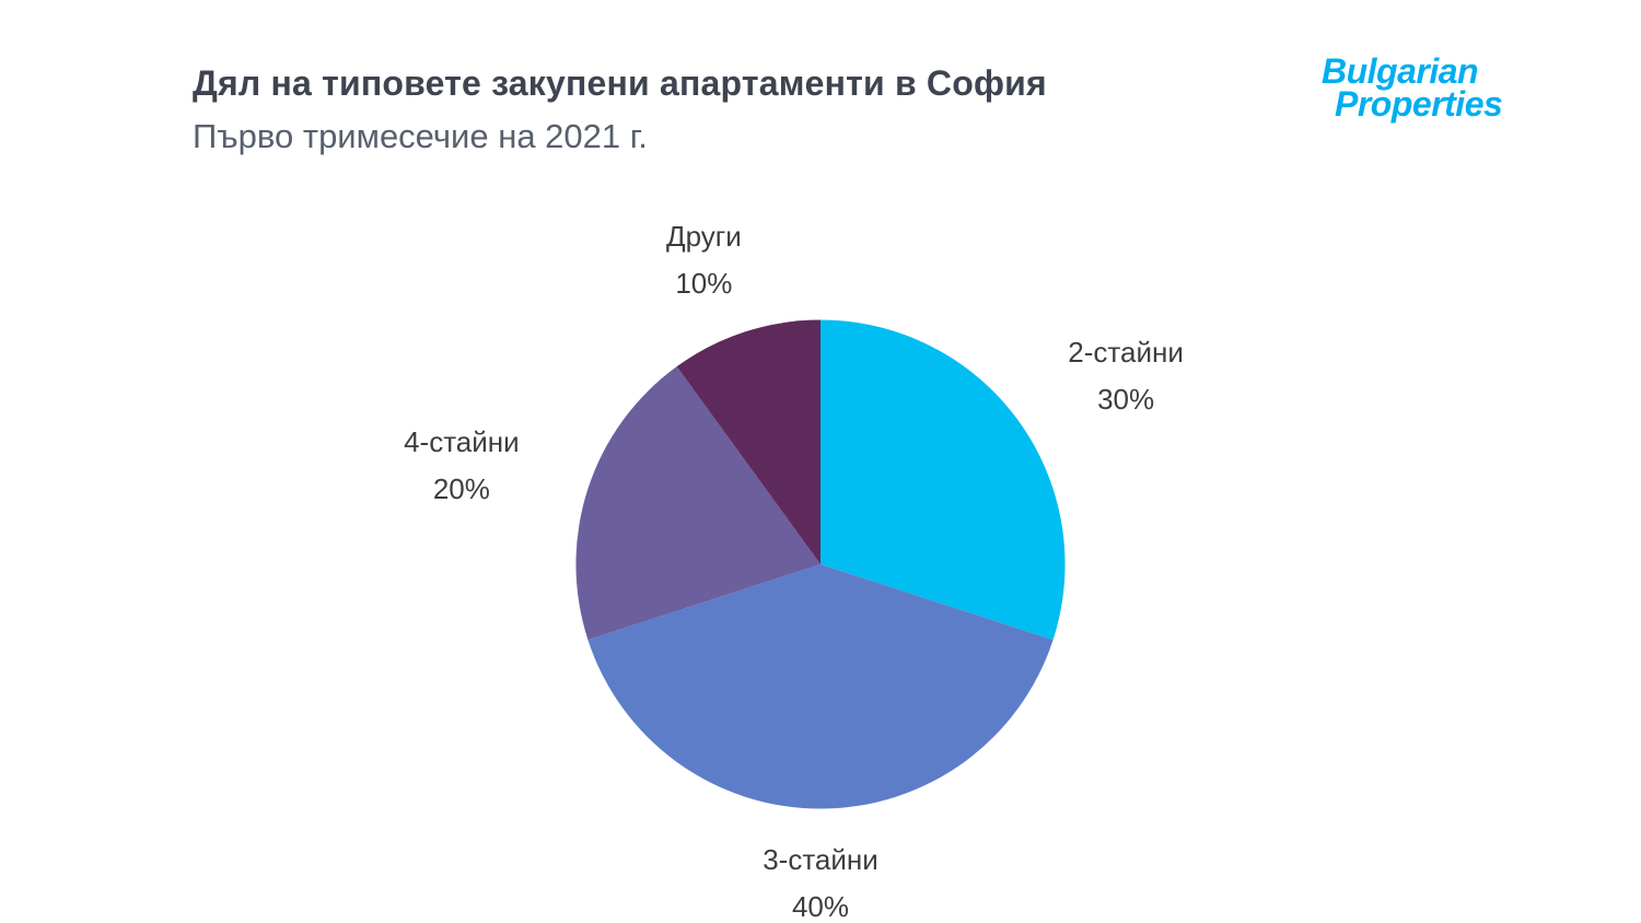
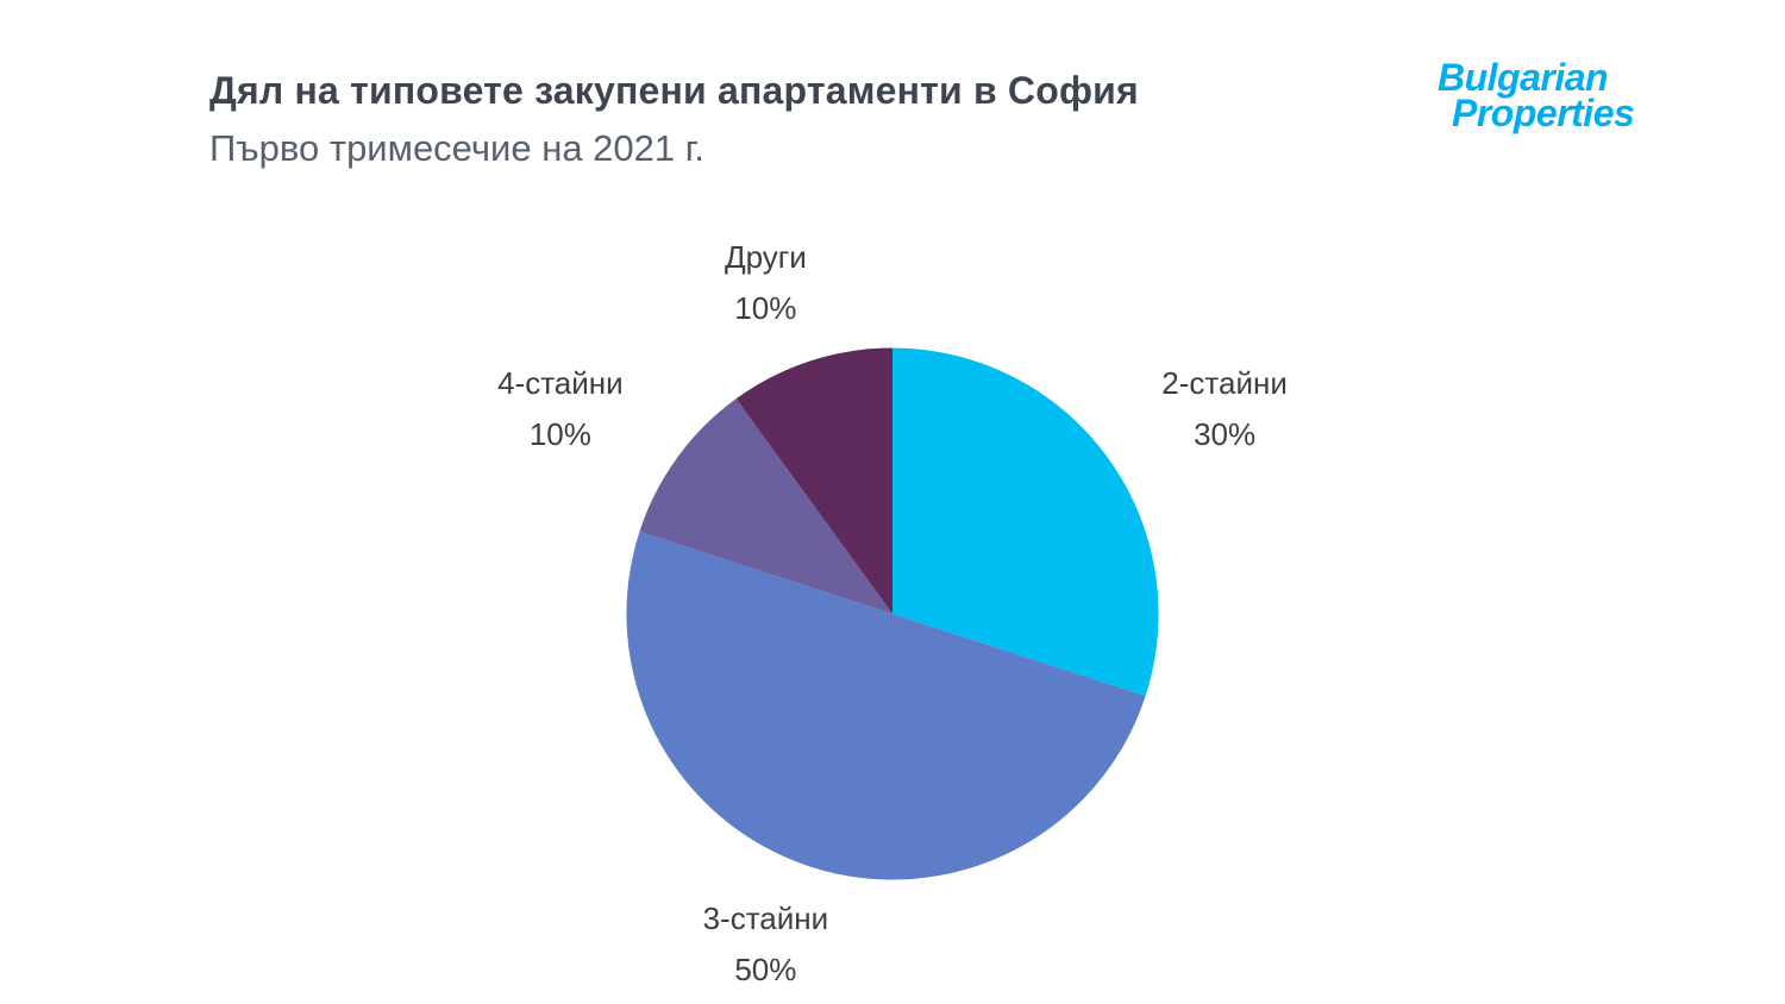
3-стайни: 40% -> 50%
4-стайни: 20% -> 10%
